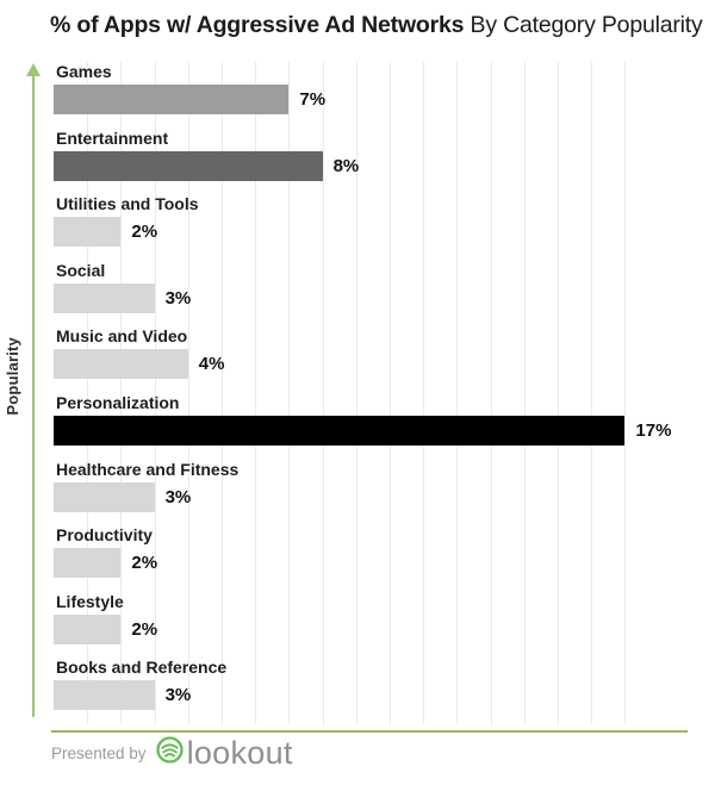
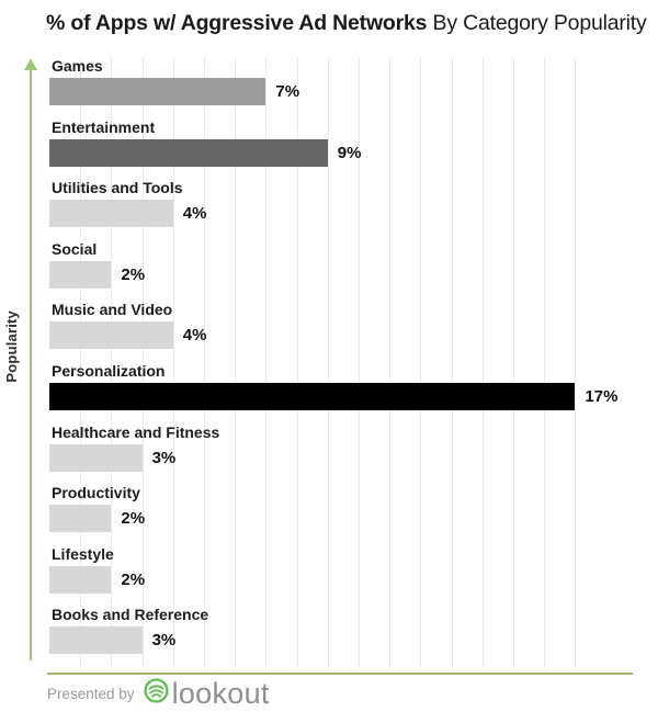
Entertainment: 8% -> 9%
Utilities and Tools: 2% -> 4%
Social: 3% -> 2%
